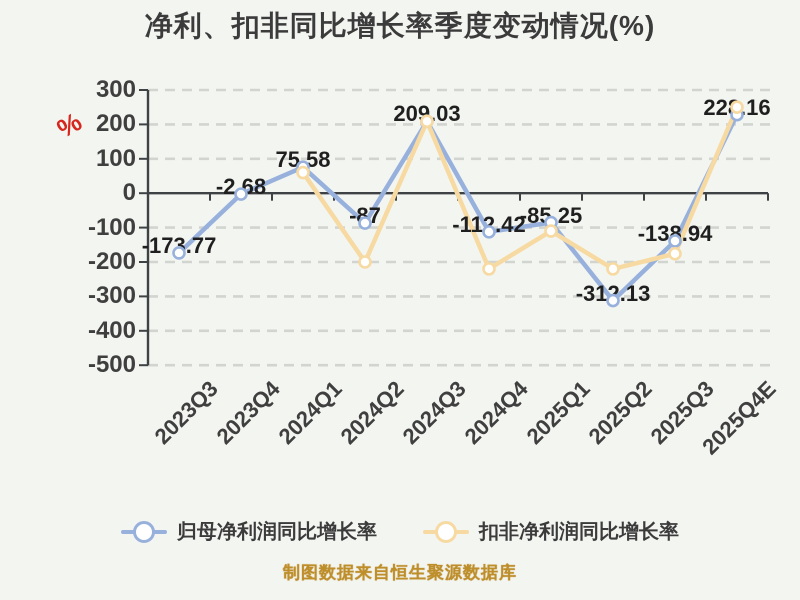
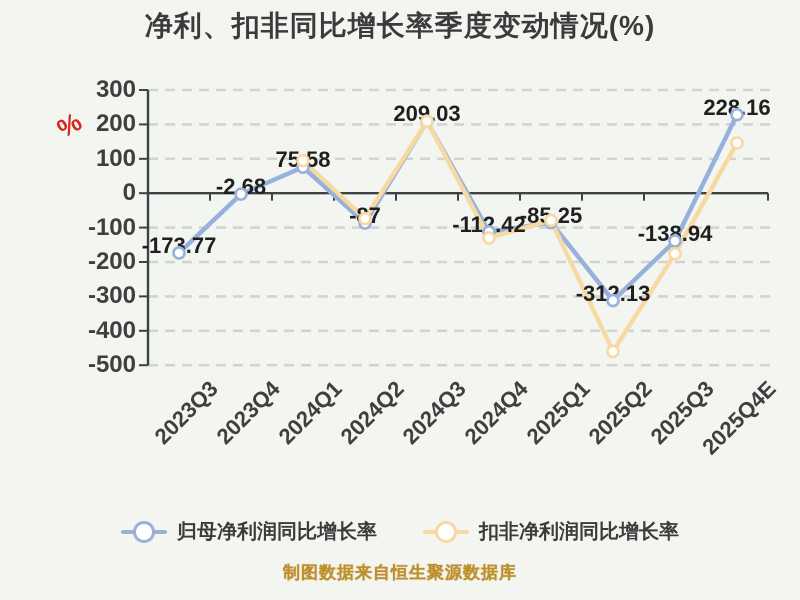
扣非净利润同比增长率/2024Q1: 60 -> 100
扣非净利润同比增长率/2024Q2: -200 -> -70
扣非净利润同比增长率/2024Q4: -220 -> -130
扣非净利润同比增长率/2025Q1: -110 -> -80
扣非净利润同比增长率/2025Q2: -220 -> -460
扣非净利润同比增长率/2025Q4E: 250 -> 150
